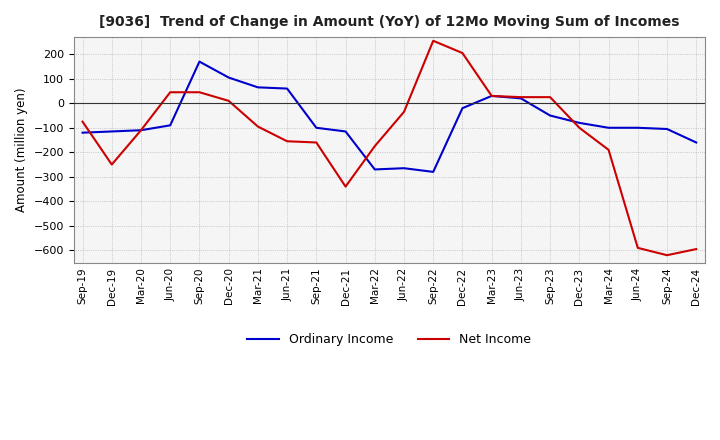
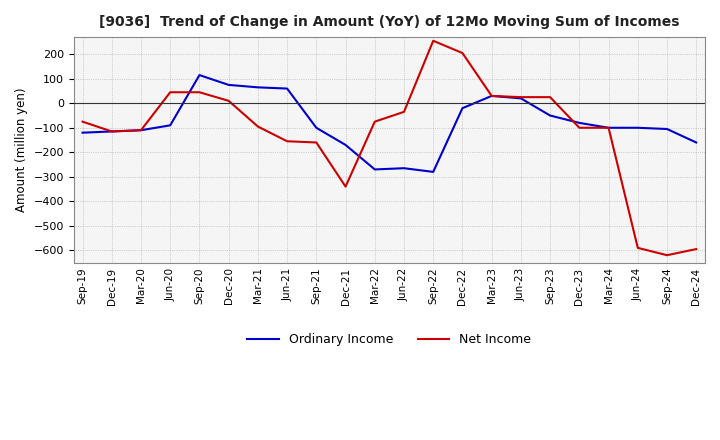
Net Income/Dec-19: -250 -> -115
Ordinary Income/Sep-20: 170 -> 115
Ordinary Income/Dec-20: 105 -> 75
Ordinary Income/Dec-21: -115 -> -170
Net Income/Mar-22: -175 -> -75
Net Income/Mar-24: -190 -> -100
